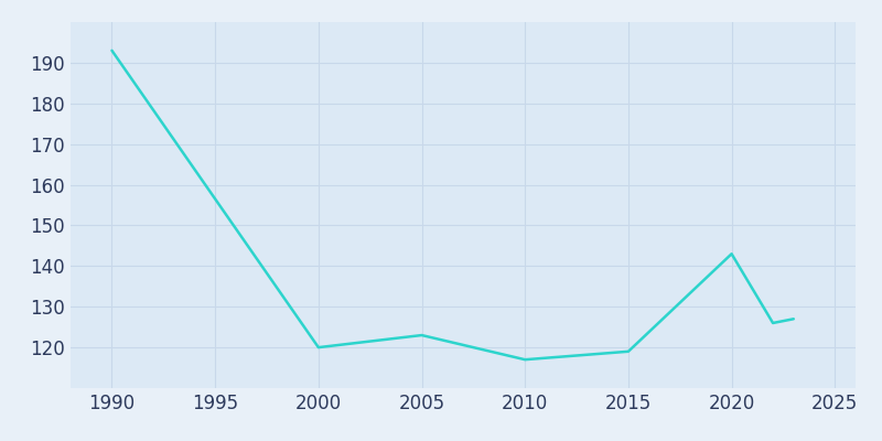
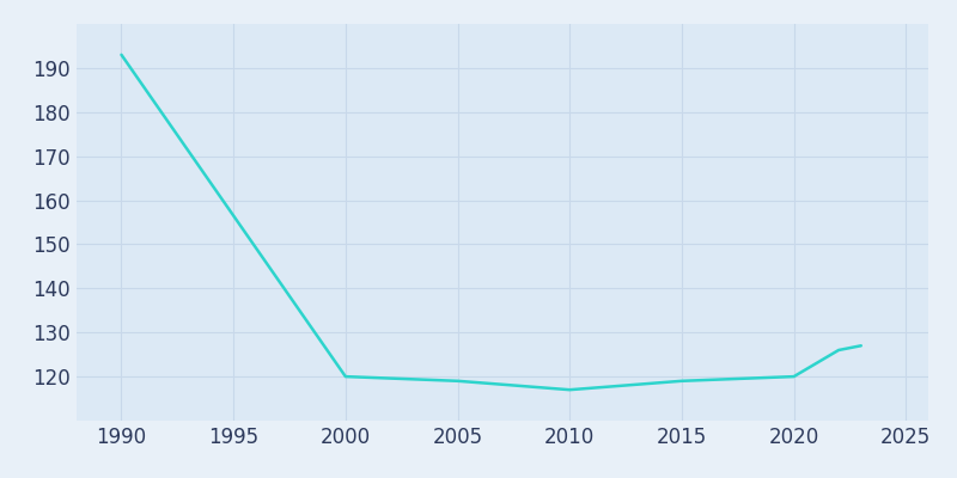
2005: 123 -> 119
2020: 143 -> 120
